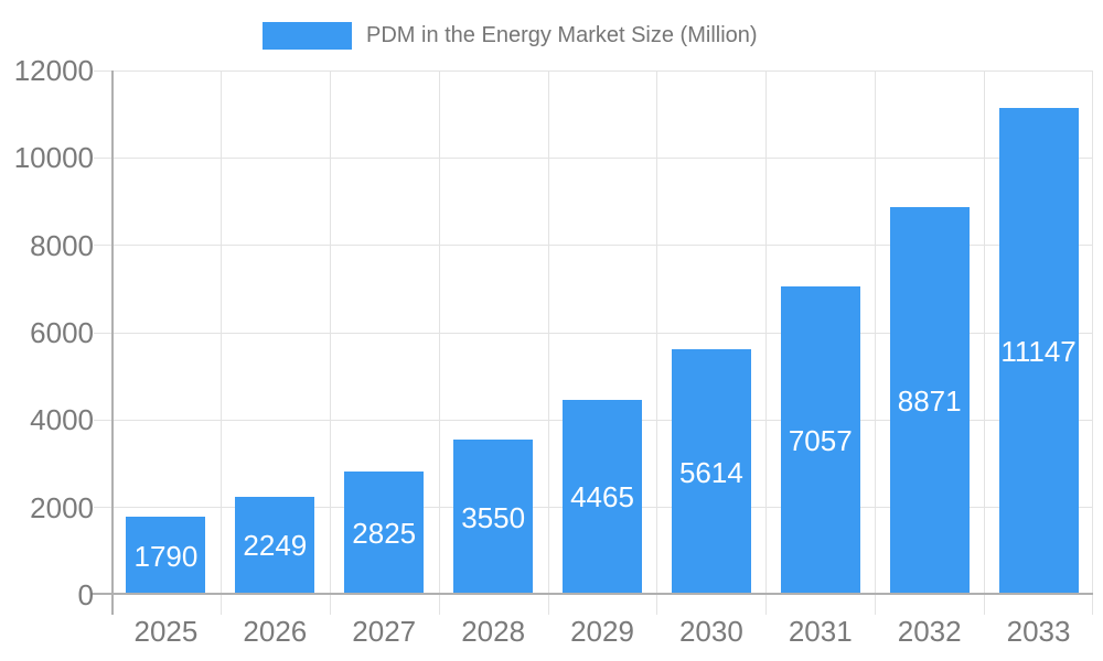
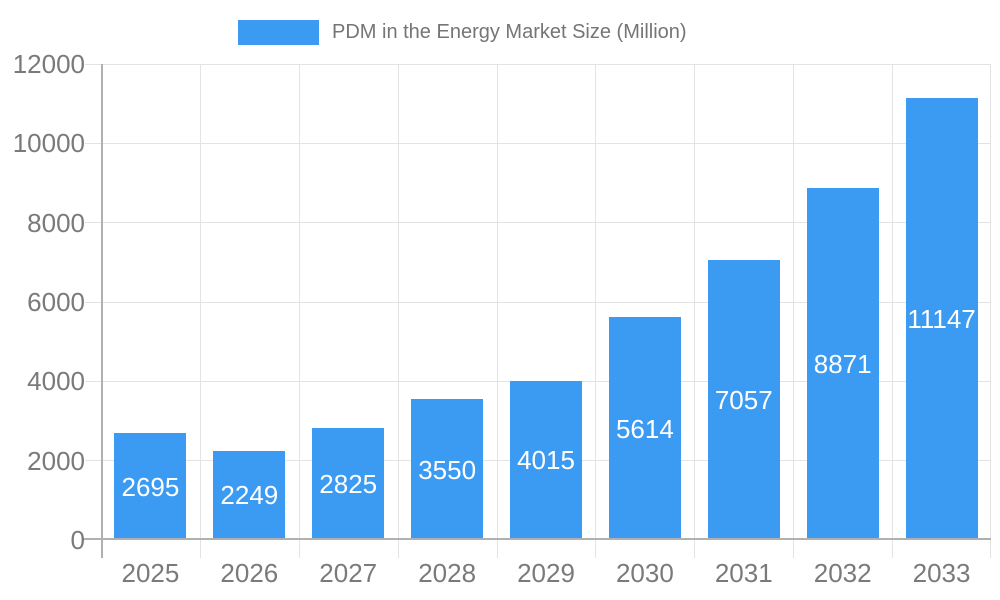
2025: 1790 -> 2695
2029: 4465 -> 4015
